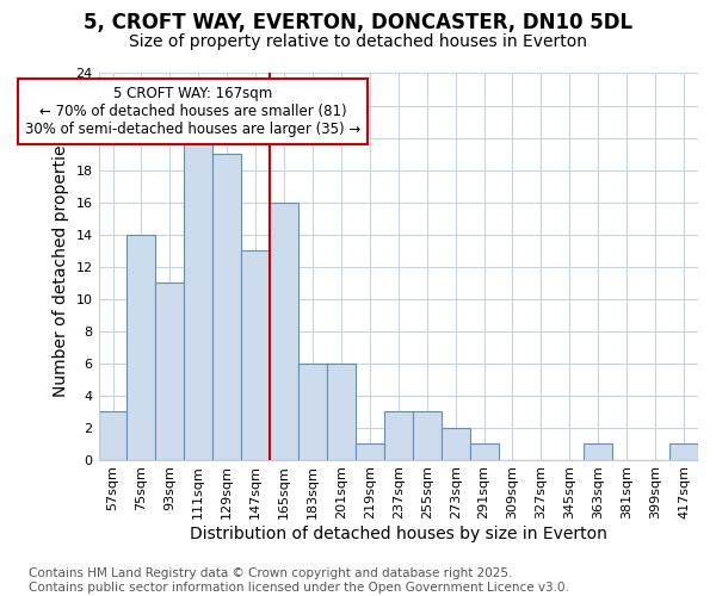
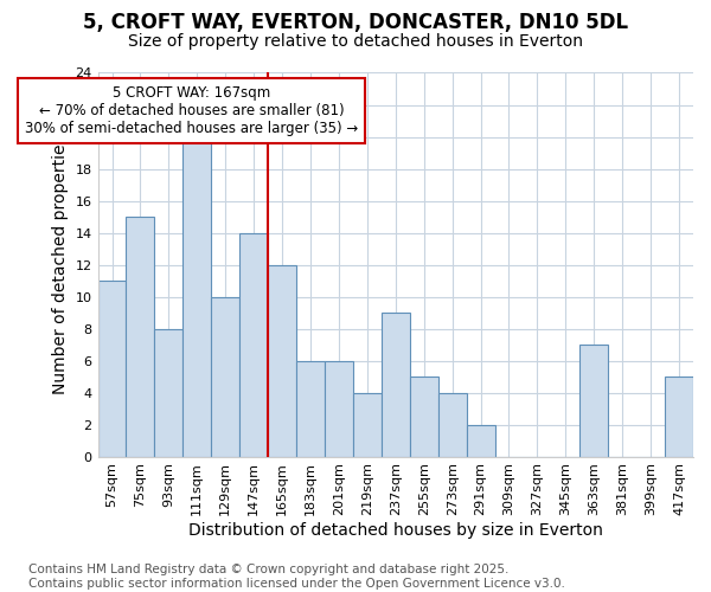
57sqm: 3 -> 11
75sqm: 14 -> 15
93sqm: 11 -> 8
129sqm: 19 -> 10
147sqm: 13 -> 14
165sqm: 16 -> 12
219sqm: 1 -> 4
237sqm: 3 -> 9
255sqm: 3 -> 5
273sqm: 2 -> 4
291sqm: 1 -> 2
363sqm: 1 -> 7
417sqm: 1 -> 5
